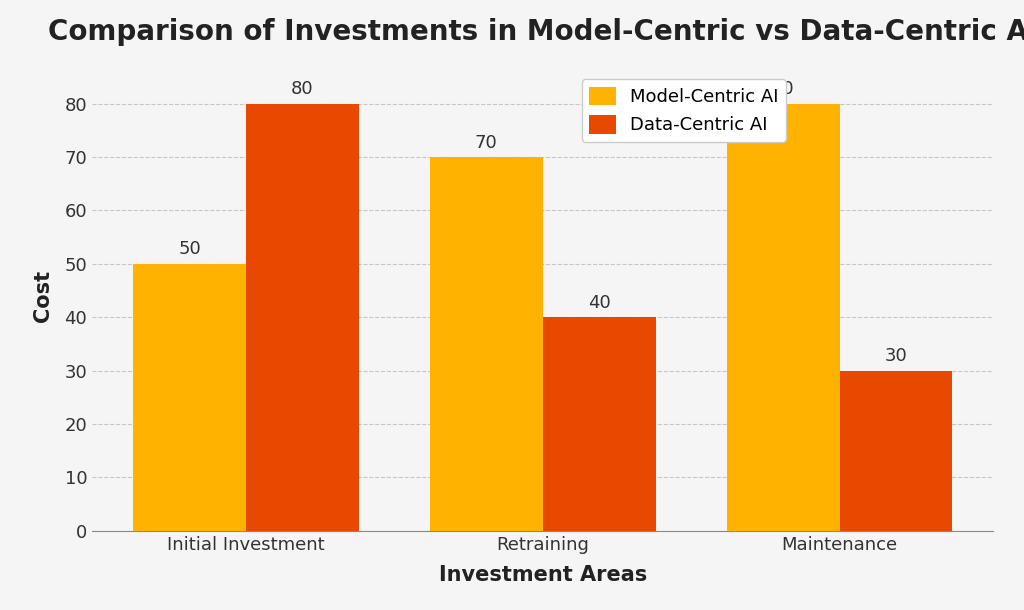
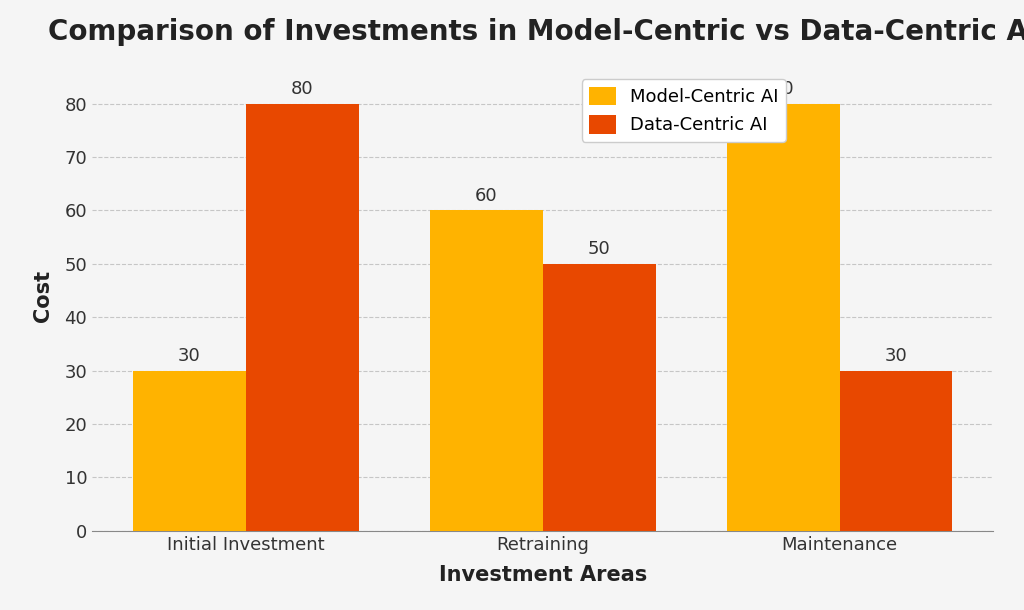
Model-Centric AI/Initial Investment: 50 -> 30
Model-Centric AI/Retraining: 70 -> 60
Data-Centric AI/Retraining: 40 -> 50
